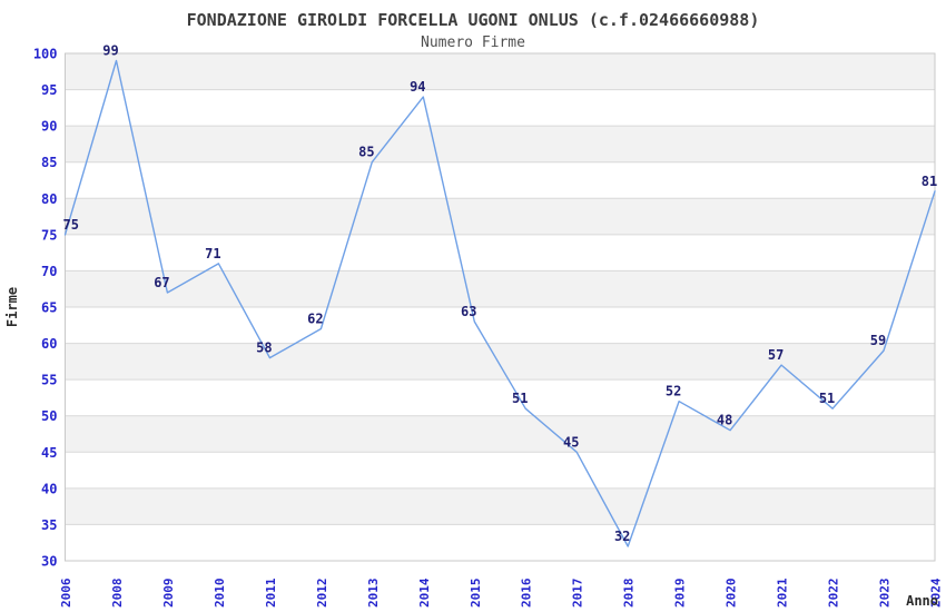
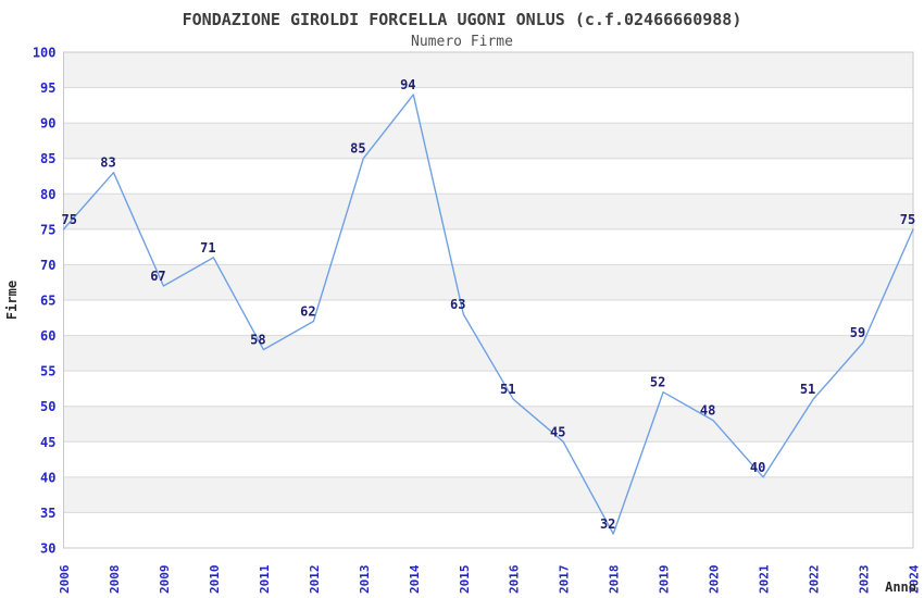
2008: 99 -> 83
2021: 57 -> 40
2024: 81 -> 75
